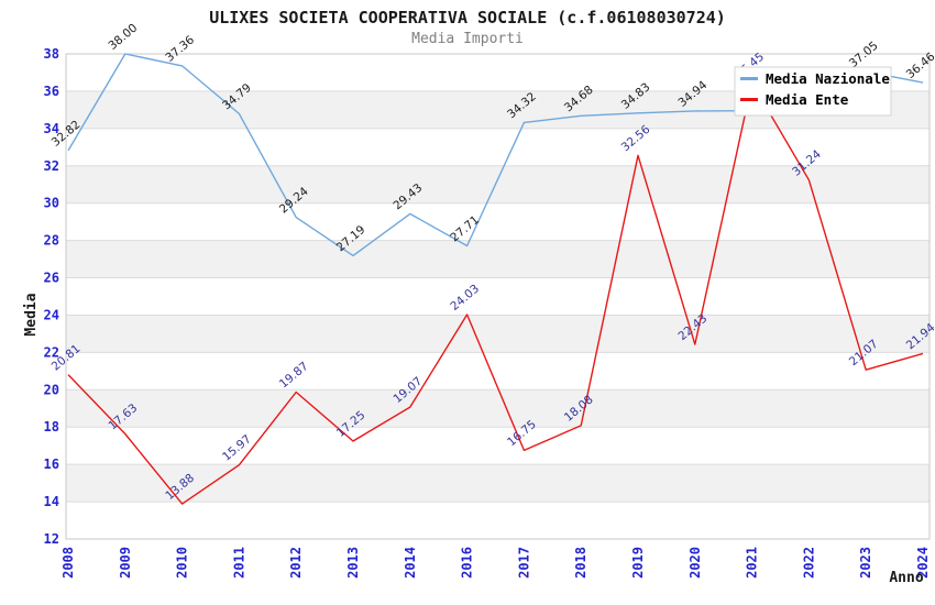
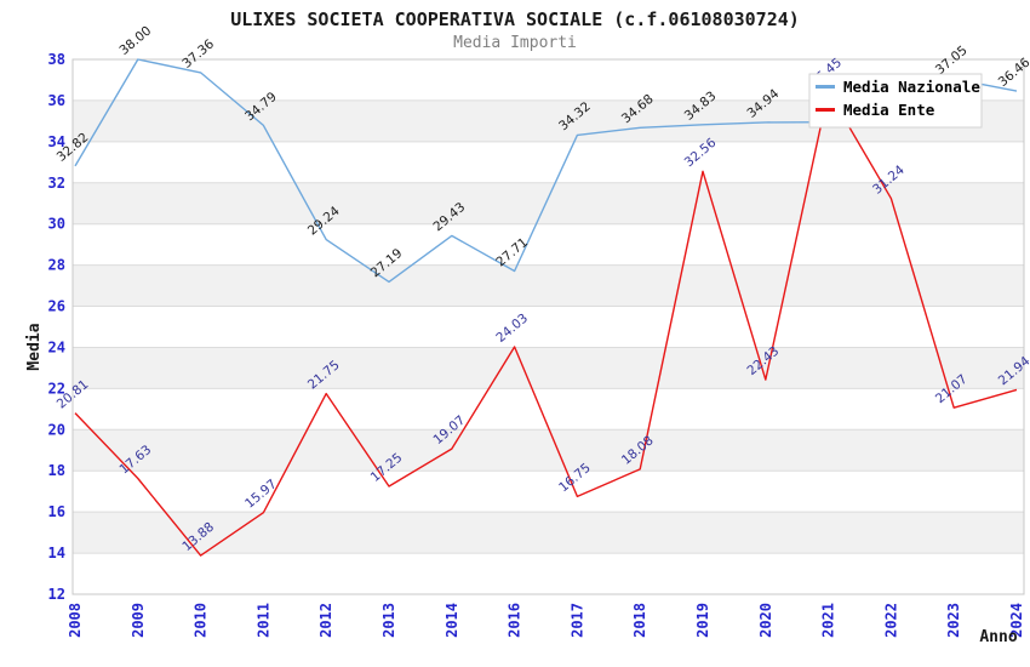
Media Ente/2012: 19.87 -> 21.75
